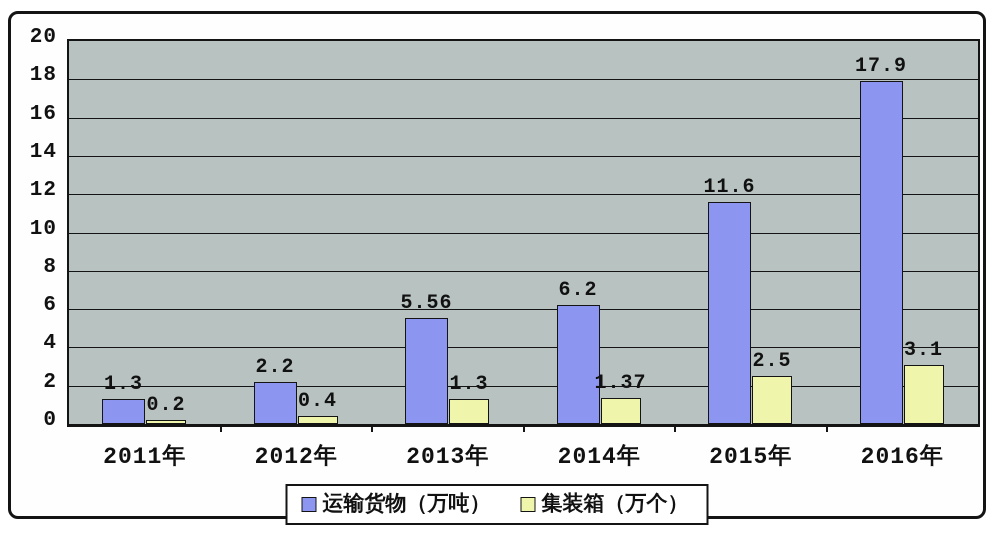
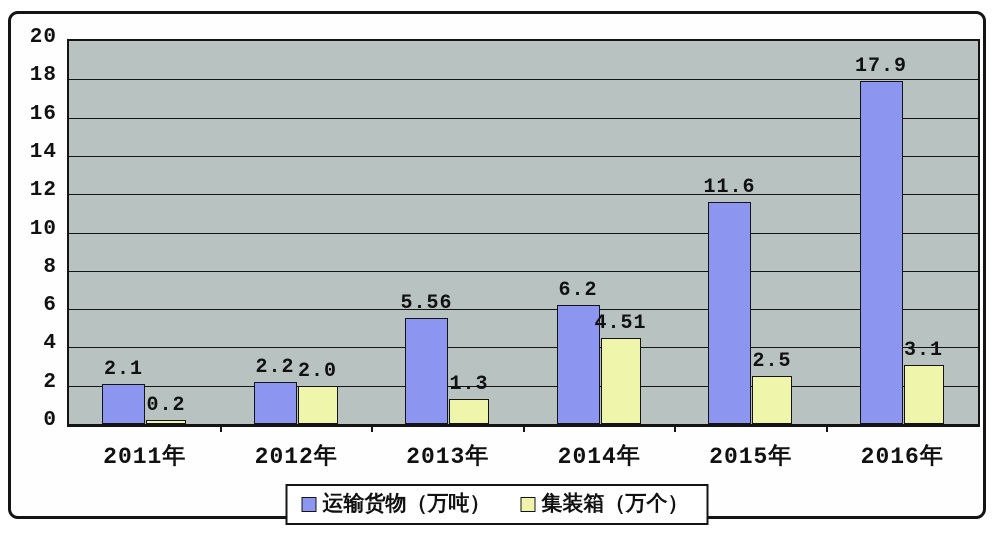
运输货物（万吨）/2011年: 1.3 -> 2.1
集装箱（万个）/2012年: 0.4 -> 2.0
集装箱（万个）/2014年: 1.37 -> 4.51
